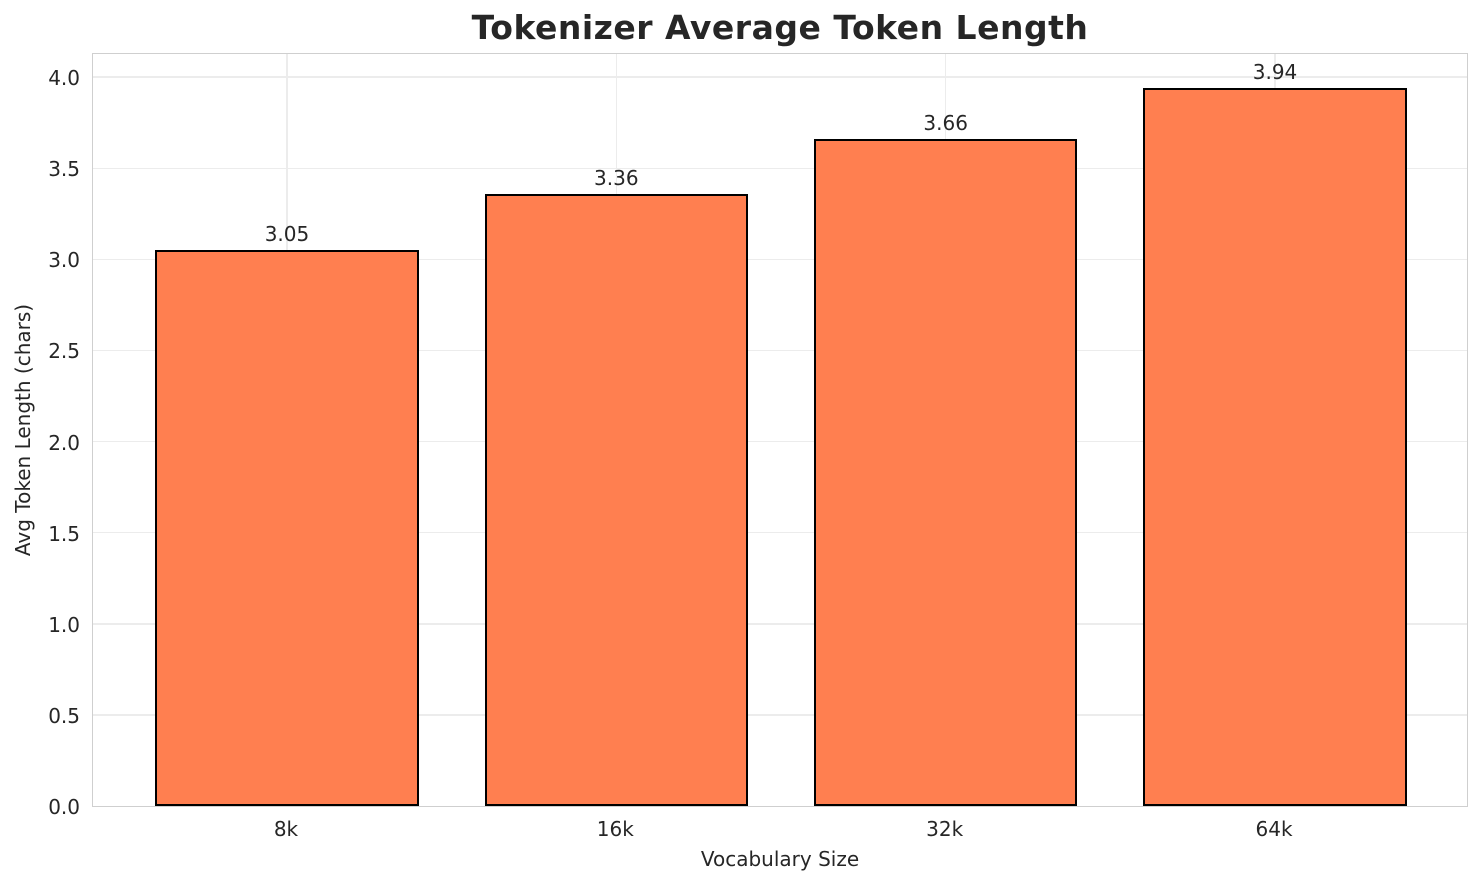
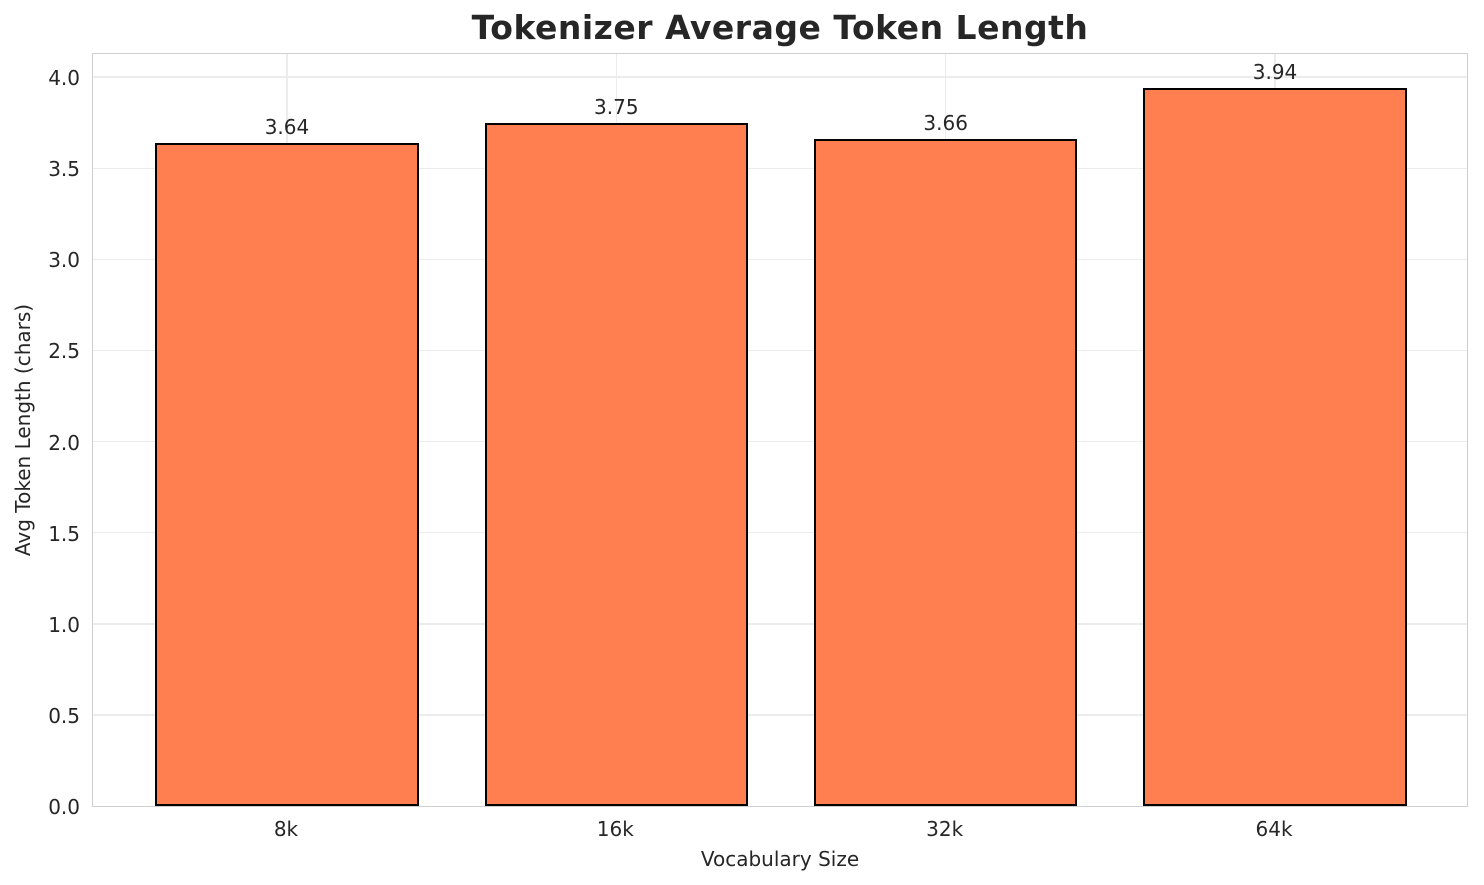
8k: 3.05 -> 3.64
16k: 3.36 -> 3.75
